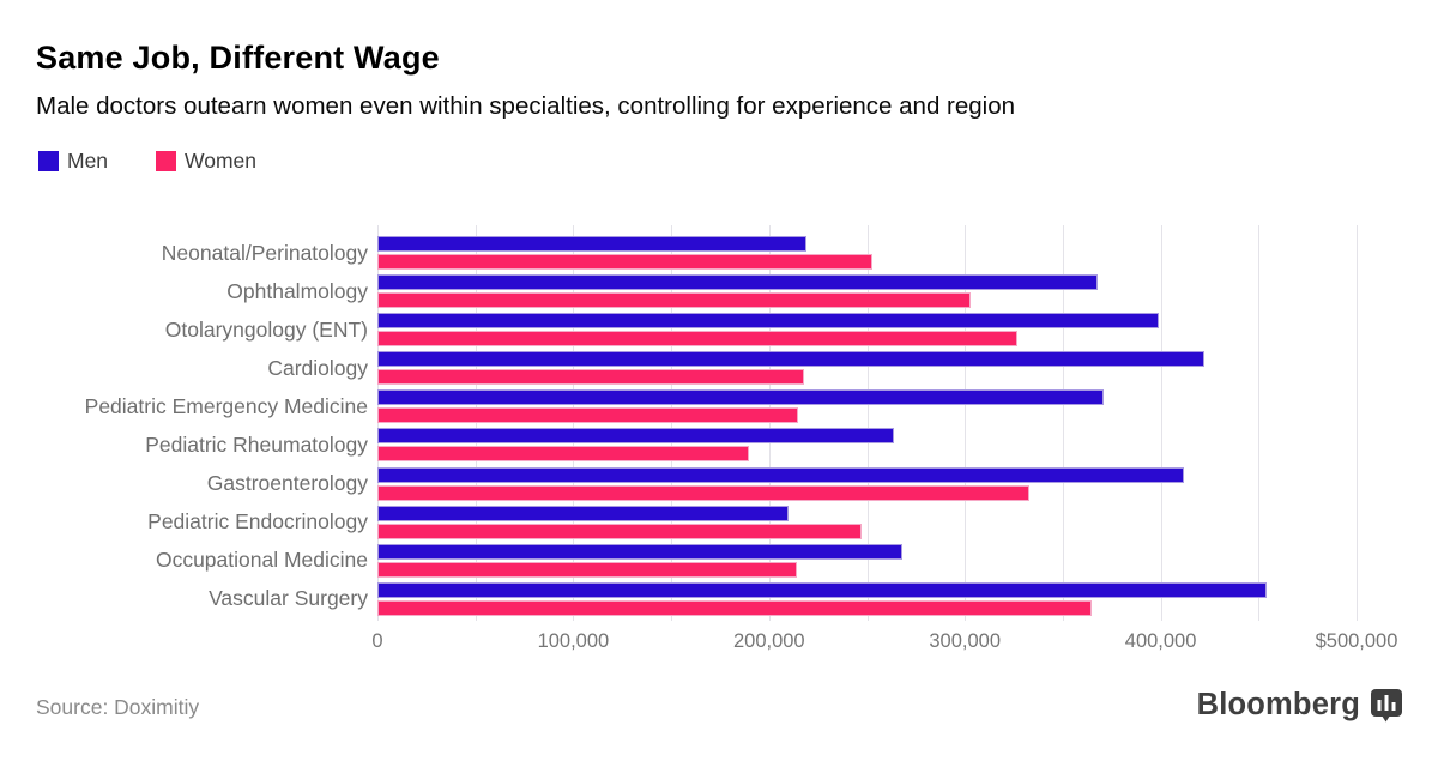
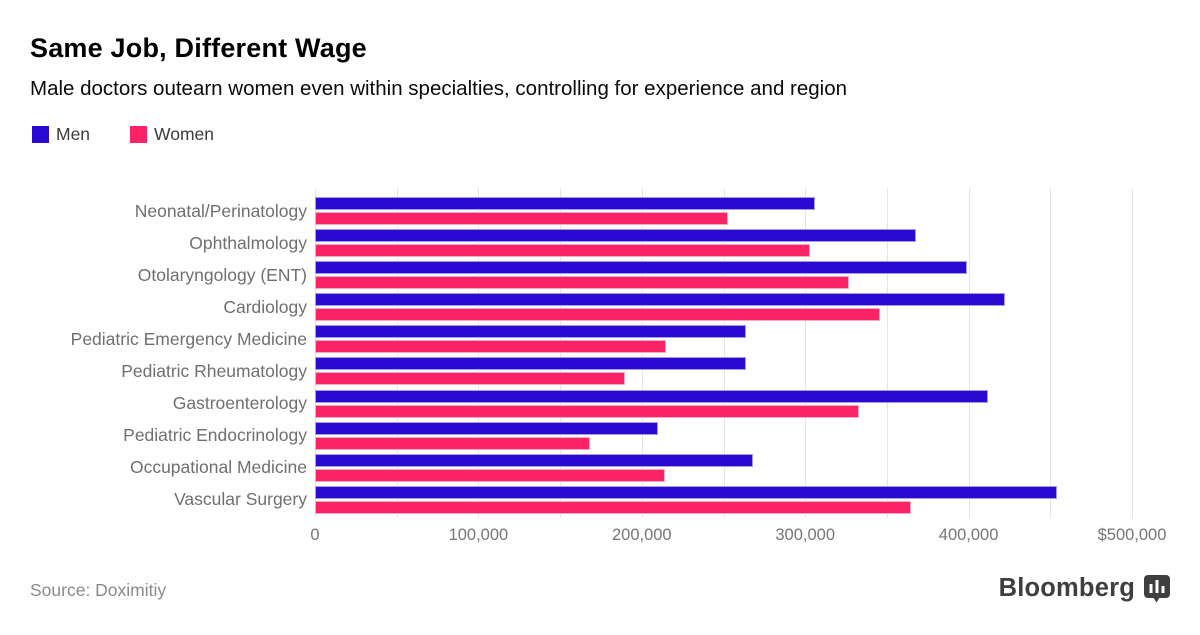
Men/Neonatal/Perinatology: $219000 -> $306000
Women/Cardiology: $218000 -> $346000
Men/Pediatric Emergency Medicine: $371000 -> $264000
Women/Pediatric Endocrinology: $247000 -> $168000
